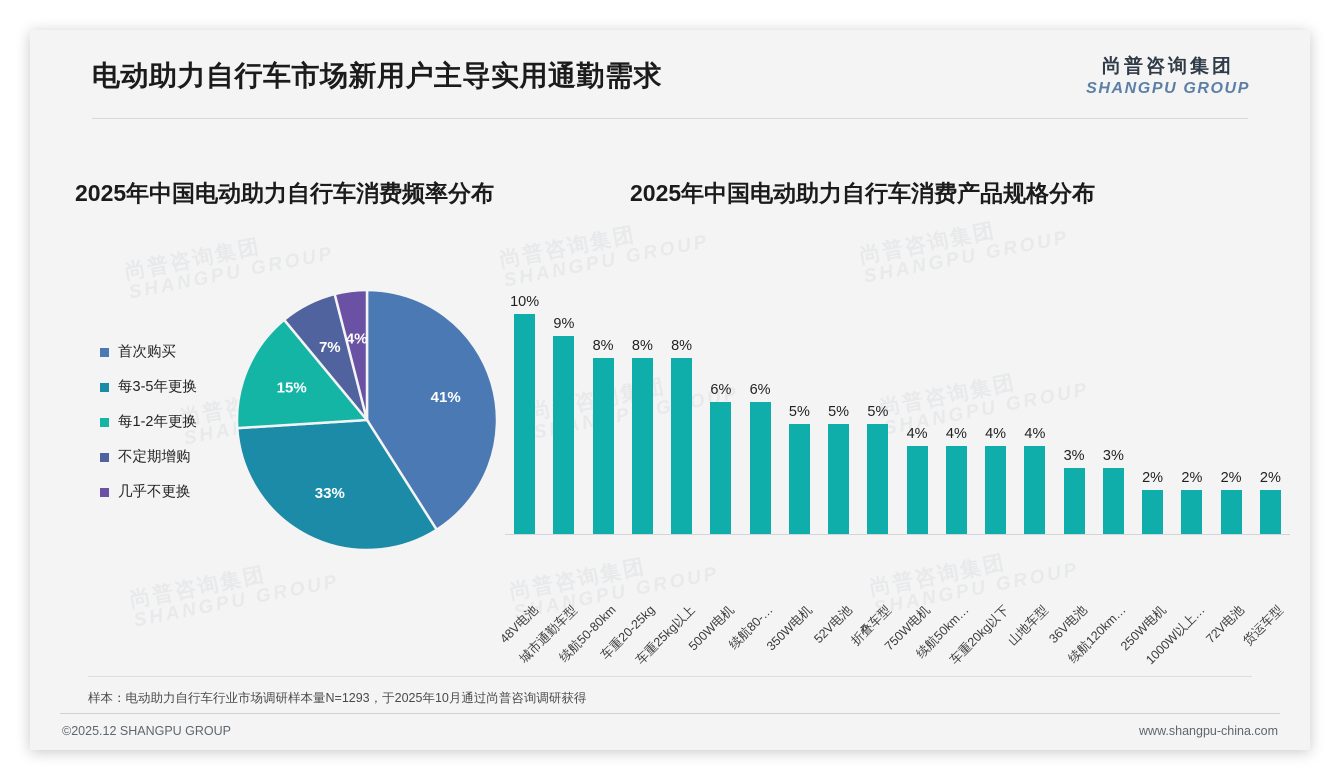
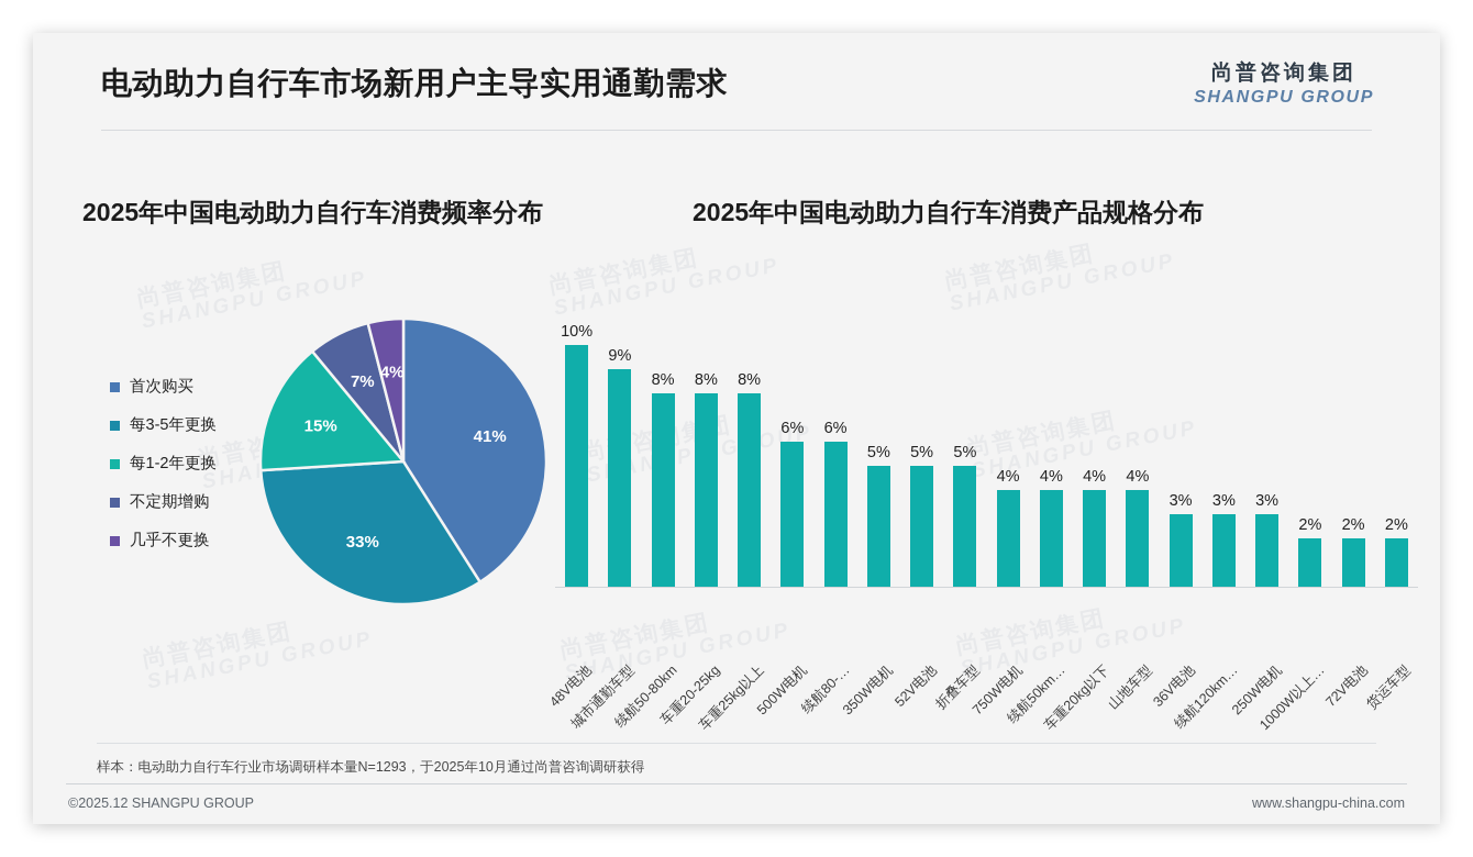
2025年中国电动助力自行车消费产品规格分布/250W电机: 2% -> 3%
